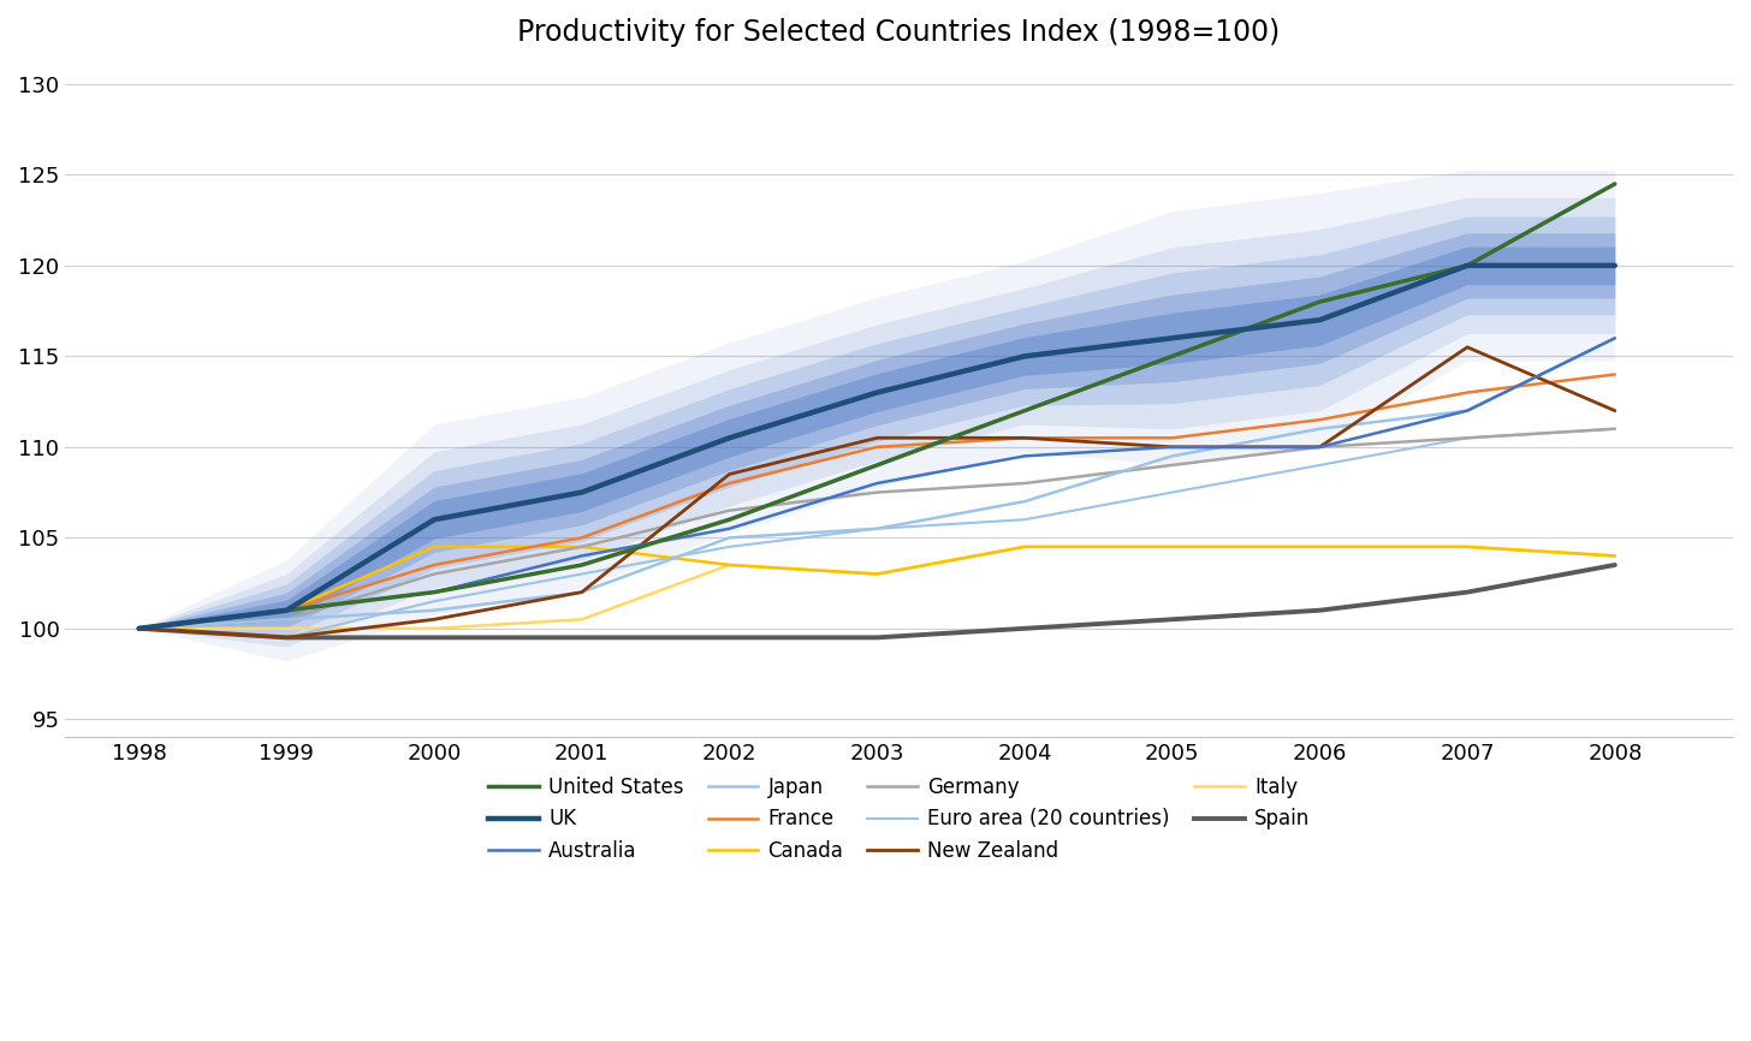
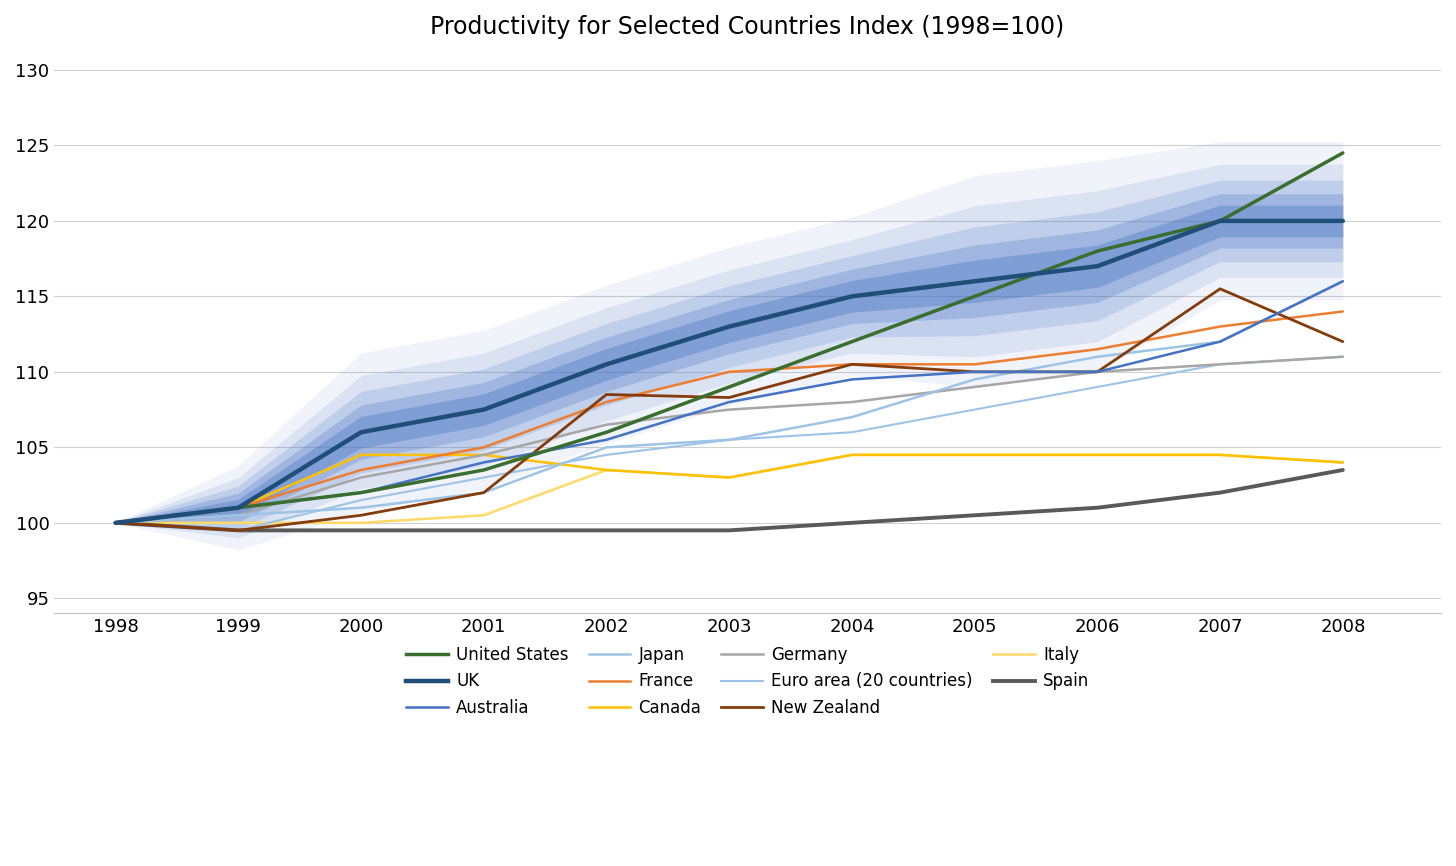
New Zealand/2003: 110.5 -> 108.3
